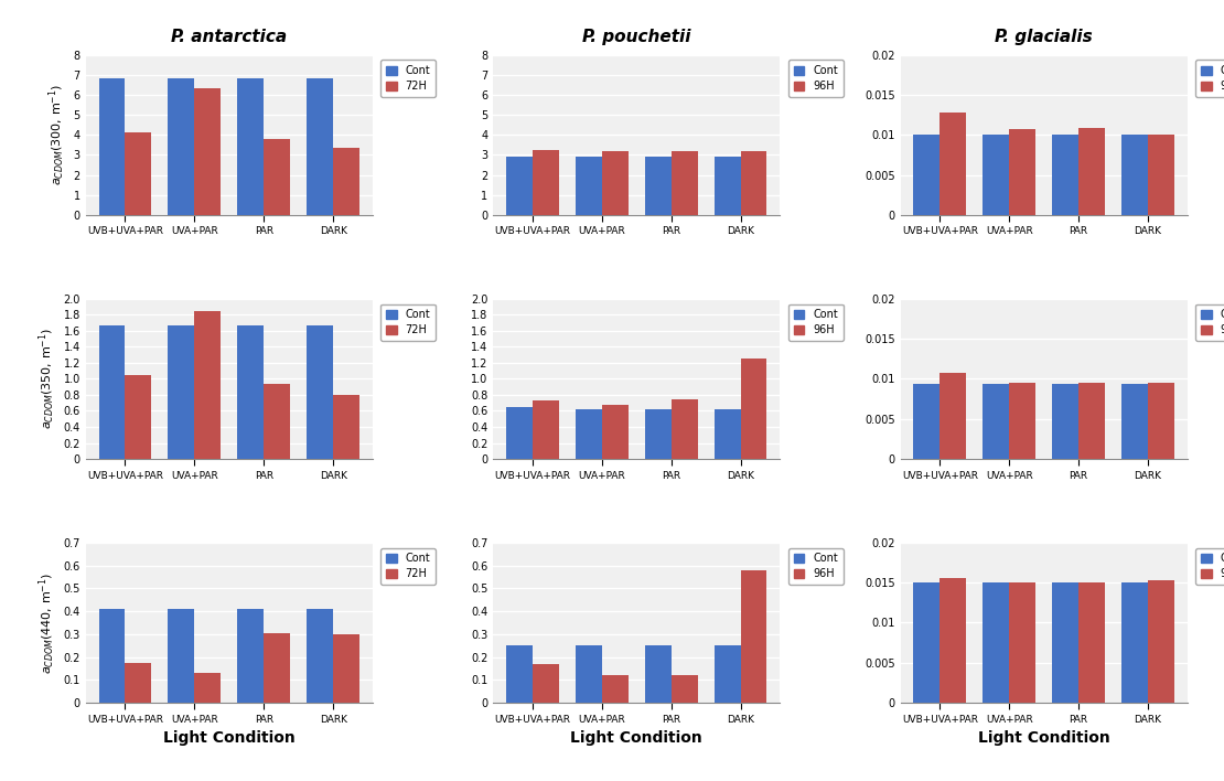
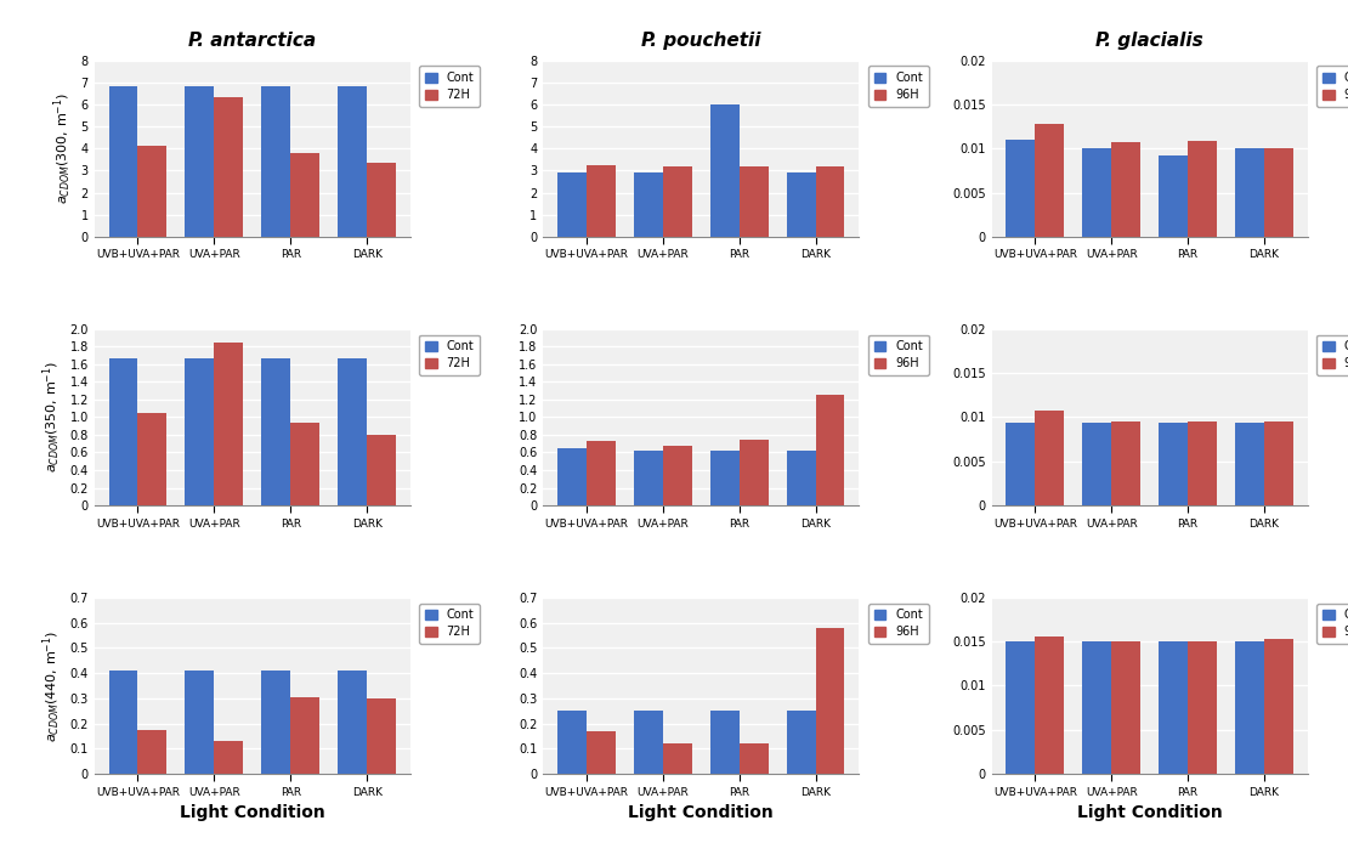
P. pouchetii/Cont/PAR: 2.9 -> 6.0
P. glacialis/Cont/UVB+UVA+PAR: 0.0101 -> 0.0110
P. glacialis/Cont/PAR: 0.0101 -> 0.0092
